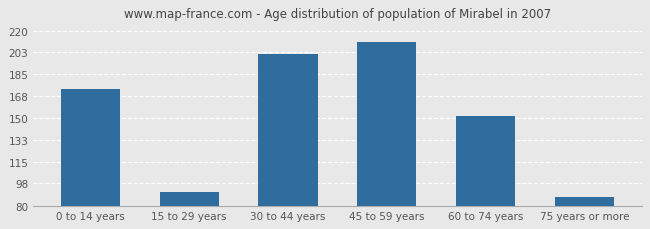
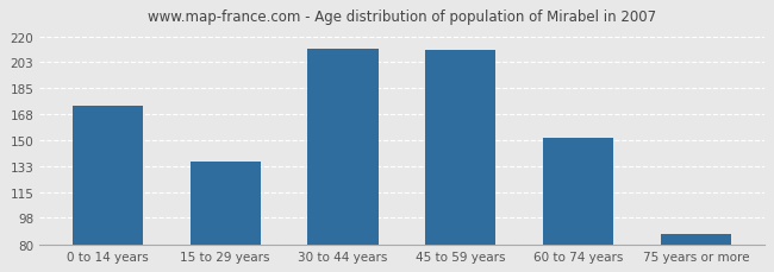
15 to 29 years: 91 -> 136
30 to 44 years: 201 -> 212
